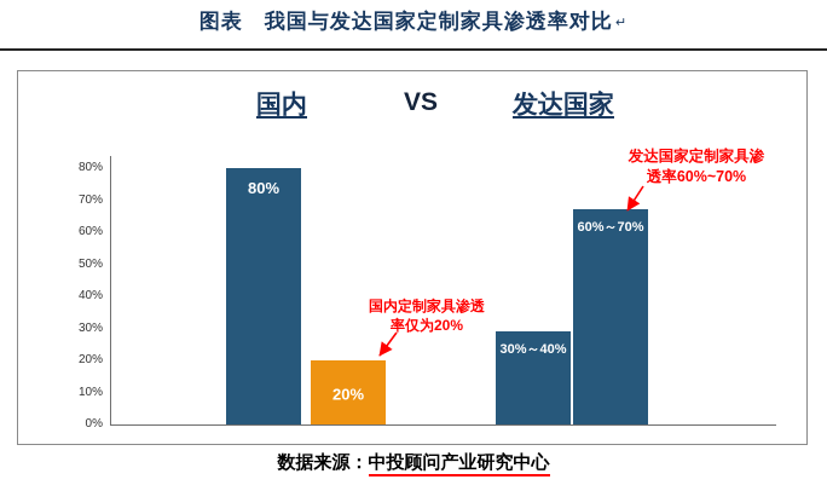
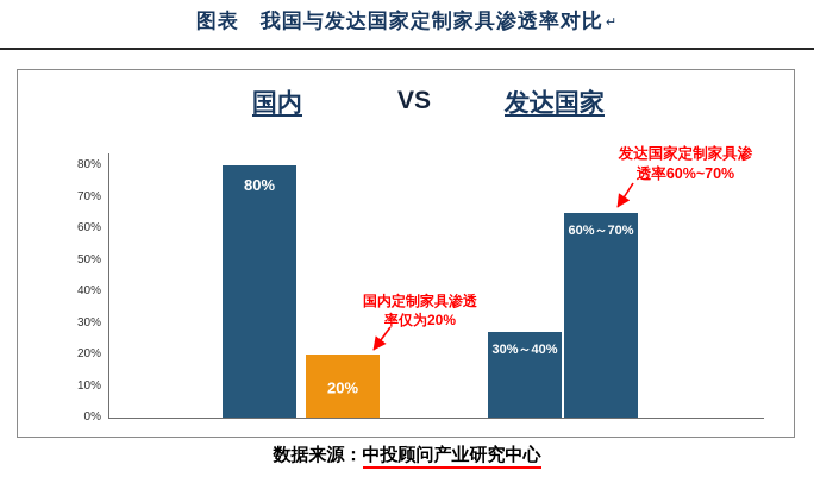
30%～40%: 29% -> 27%
60%～70%: 67% -> 65%
